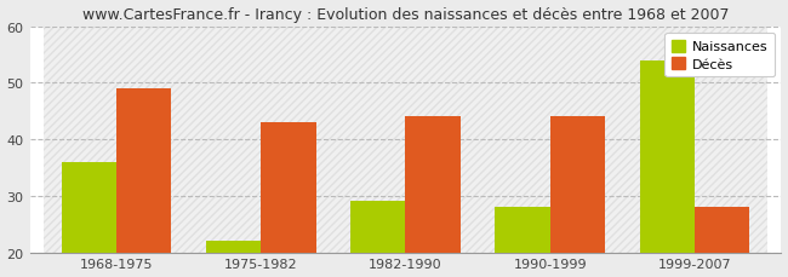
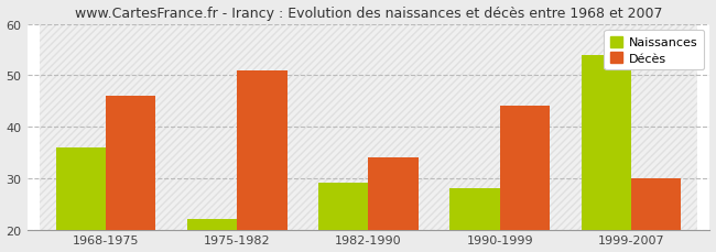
Décès/1968-1975: 49 -> 46
Décès/1975-1982: 43 -> 51
Décès/1982-1990: 44 -> 34
Décès/1999-2007: 28 -> 30
